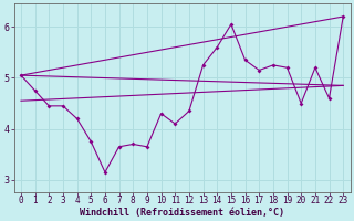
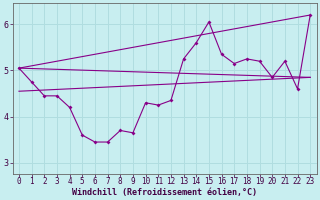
5: 3.75 -> 3.60
6: 3.15 -> 3.45
7: 3.65 -> 3.45
11: 4.10 -> 4.25
20: 4.50 -> 4.85
